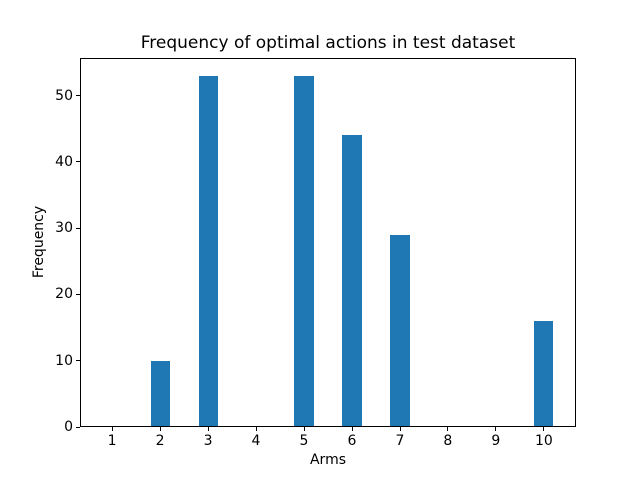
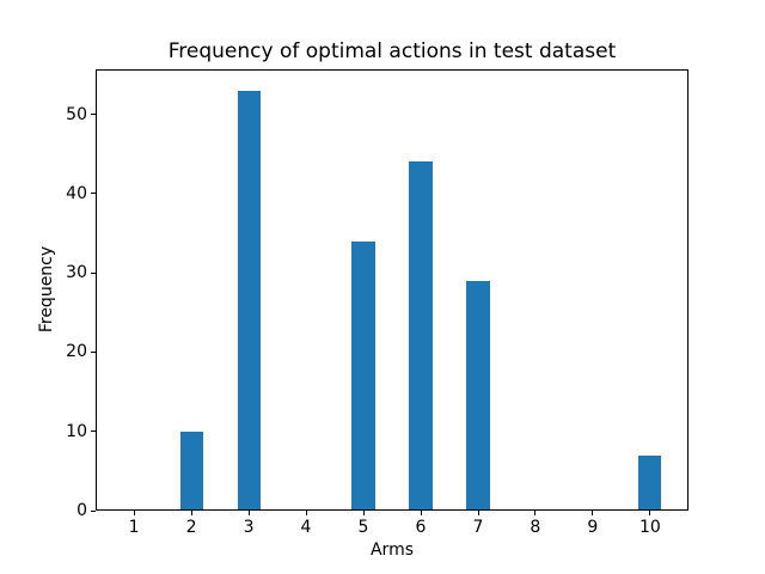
5: 53 -> 34
10: 16 -> 7
